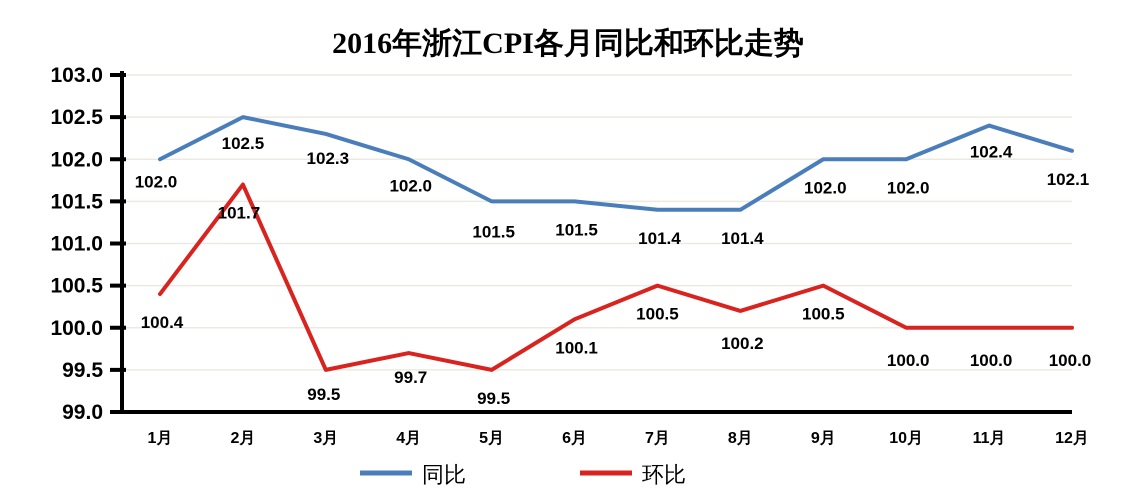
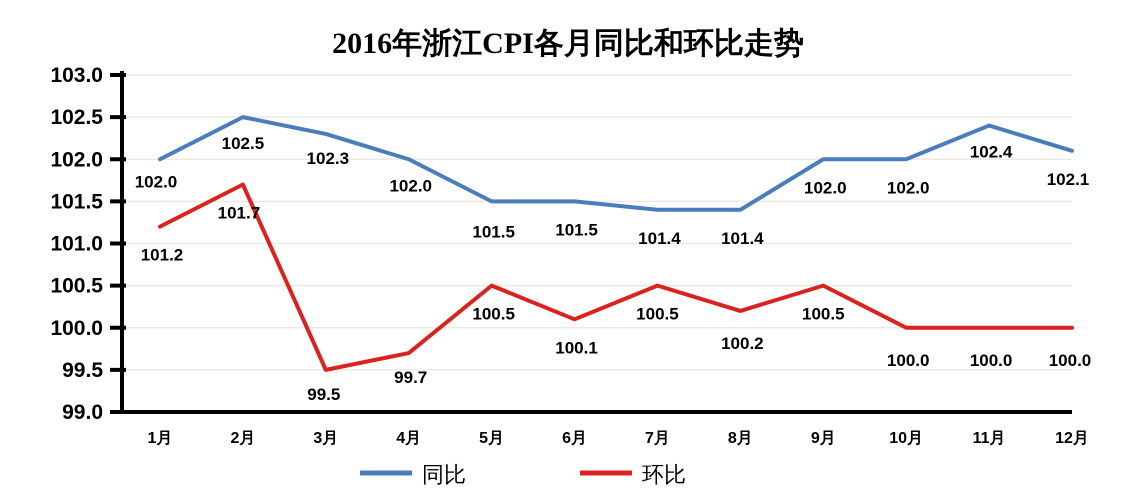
环比/1月: 100.4 -> 101.2
环比/5月: 99.5 -> 100.5
